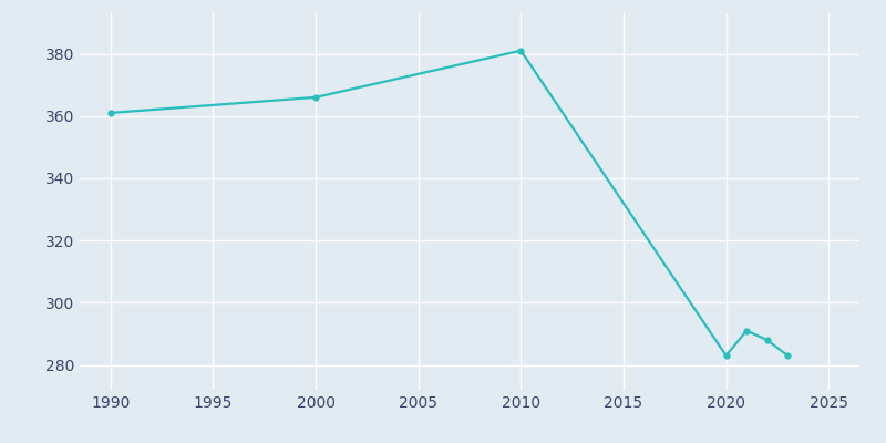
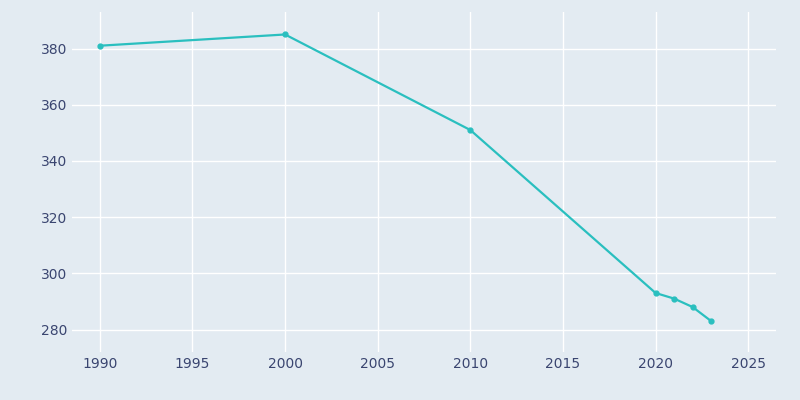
1990: 361 -> 381
2000: 366 -> 385
2010: 381 -> 351
2020: 283 -> 293
